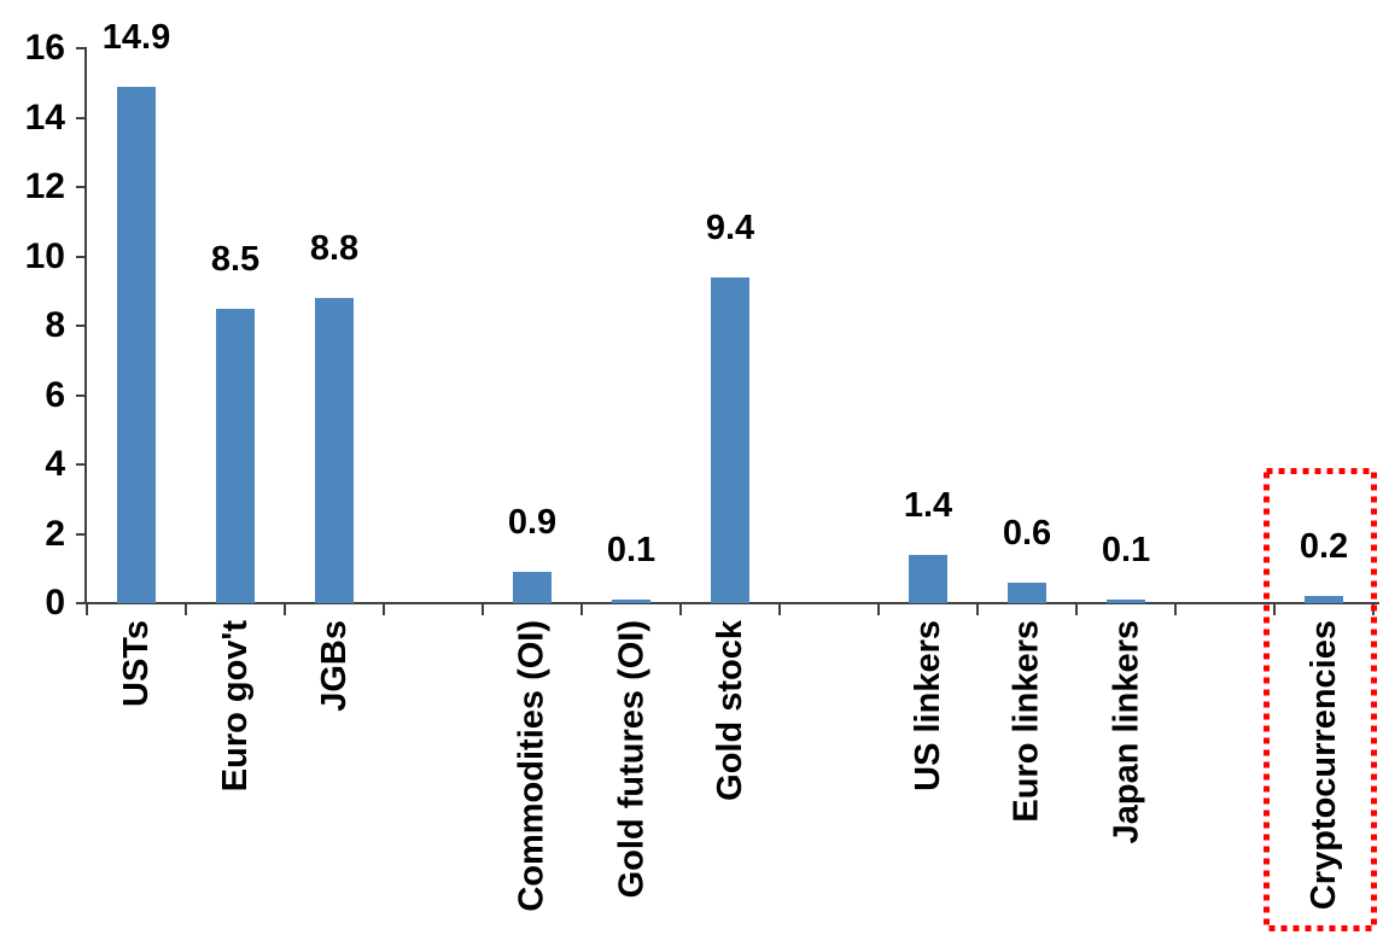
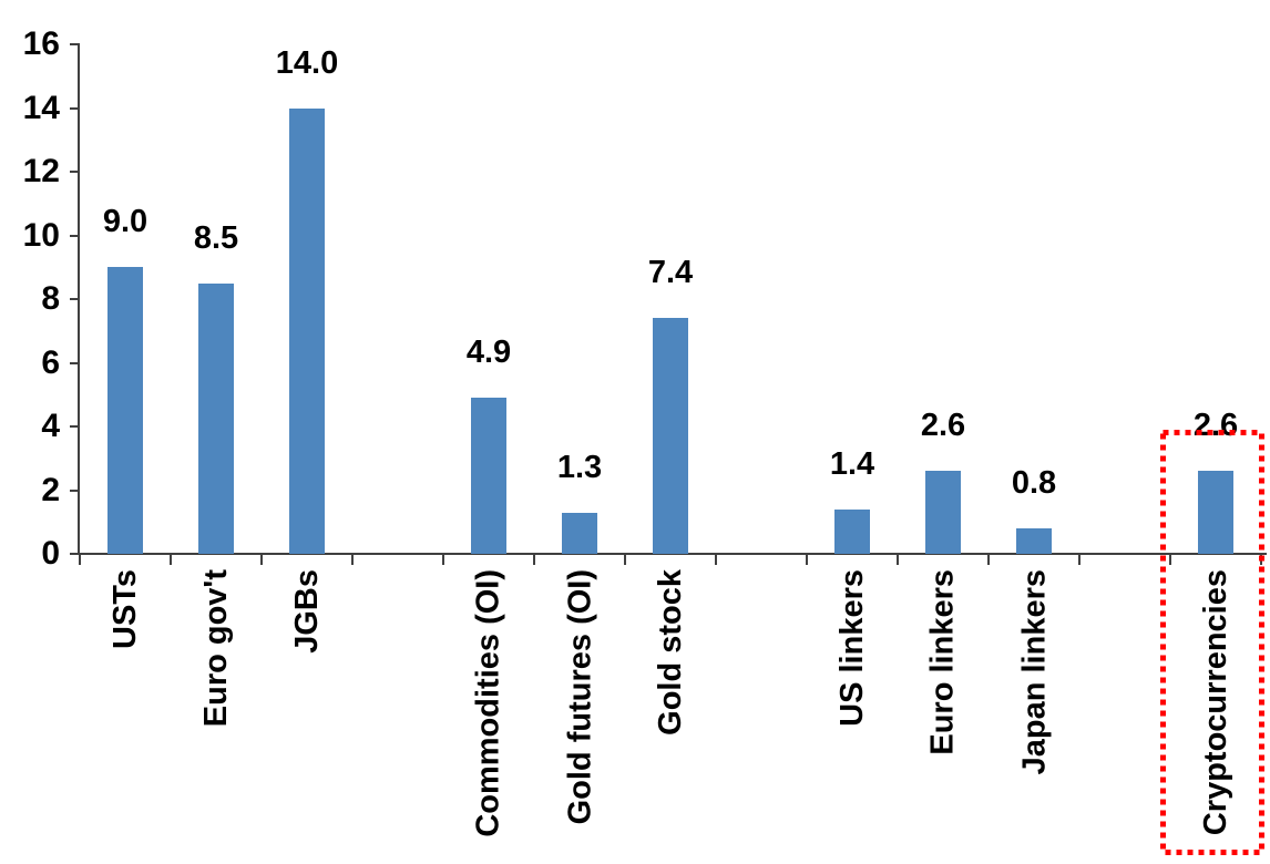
USTs: 14.9 -> 9.0
JGBs: 8.8 -> 14.0
Commodities (OI): 0.9 -> 4.9
Gold futures (OI): 0.1 -> 1.3
Gold stock: 9.4 -> 7.4
Euro linkers: 0.6 -> 2.6
Japan linkers: 0.1 -> 0.8
Cryptocurrencies: 0.2 -> 2.6
